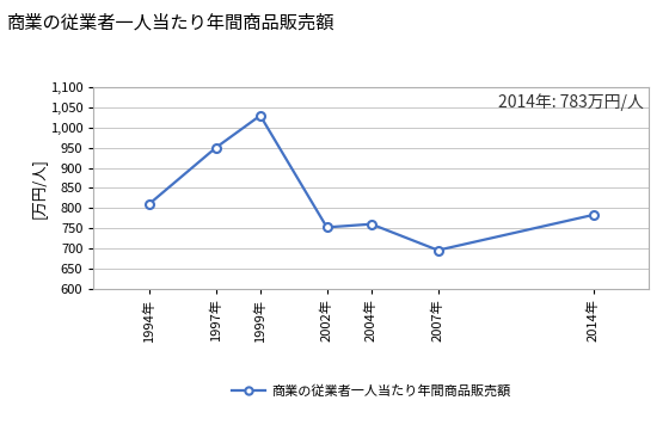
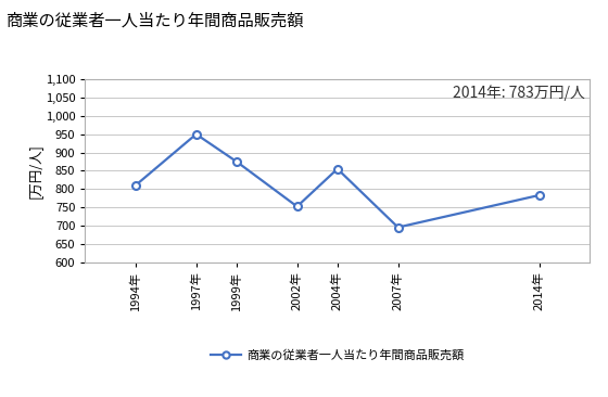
1999年: 1,030 -> 875
2004年: 760 -> 855
